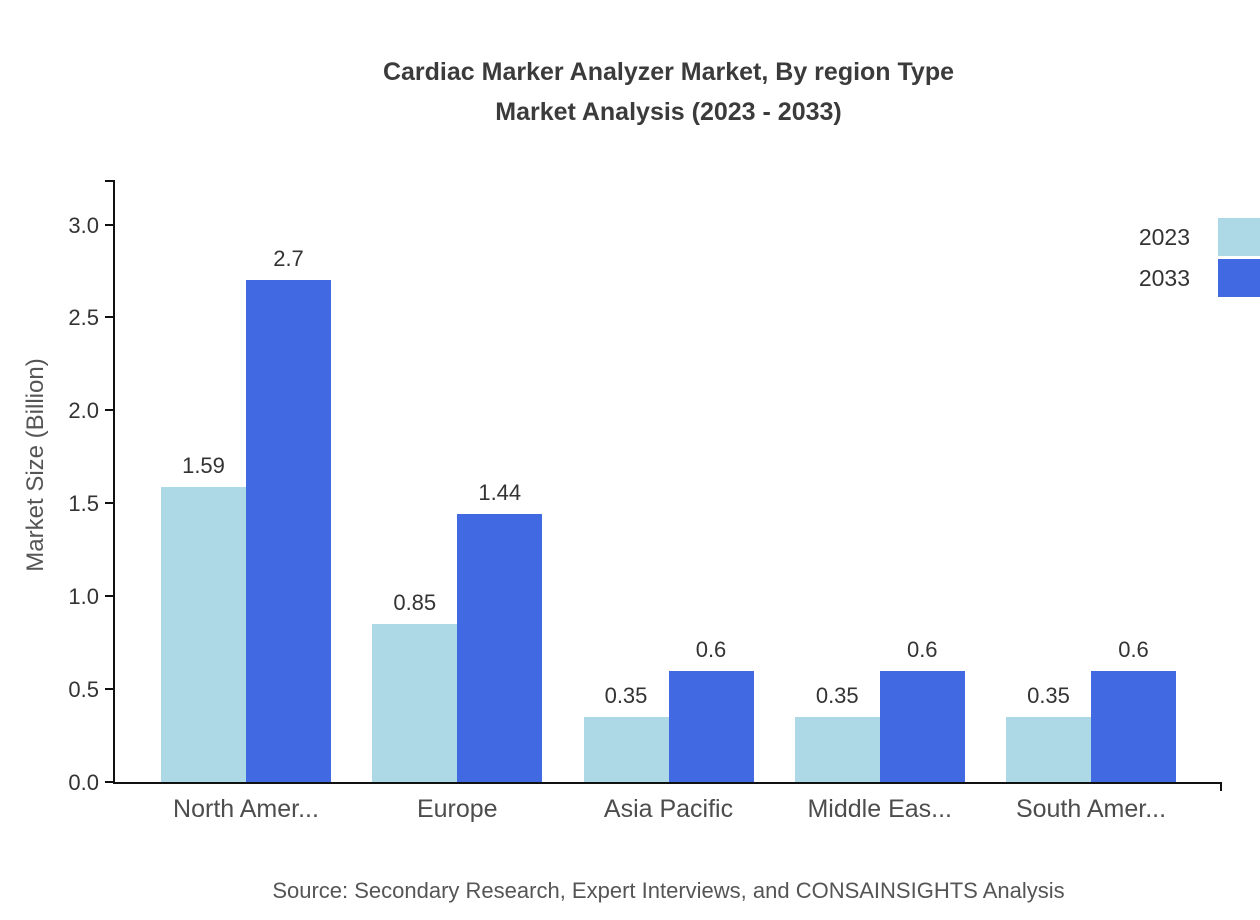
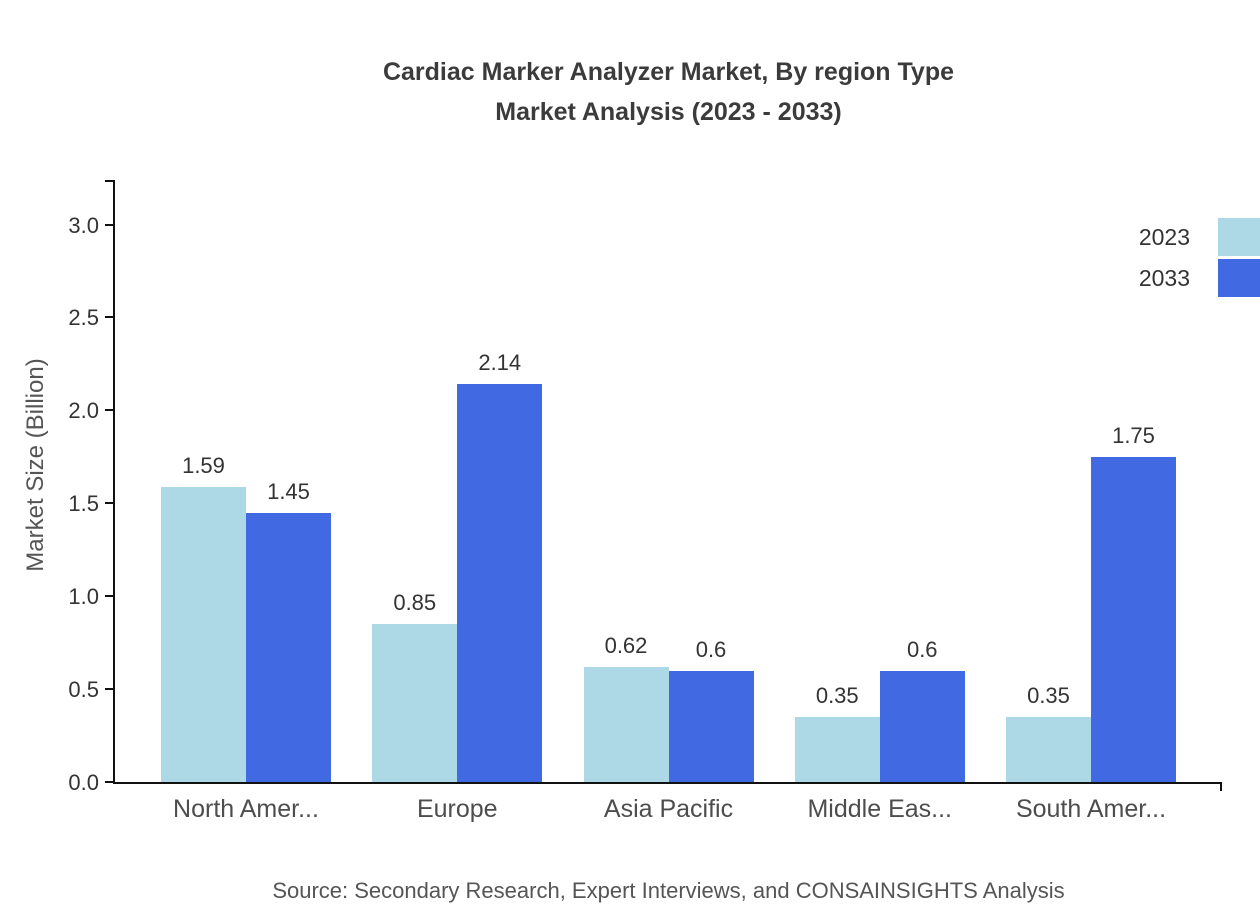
2033/North Amer...: 2.7 -> 1.45
2033/Europe: 1.44 -> 2.14
2023/Asia Pacific: 0.35 -> 0.62
2033/South Amer...: 0.6 -> 1.75
